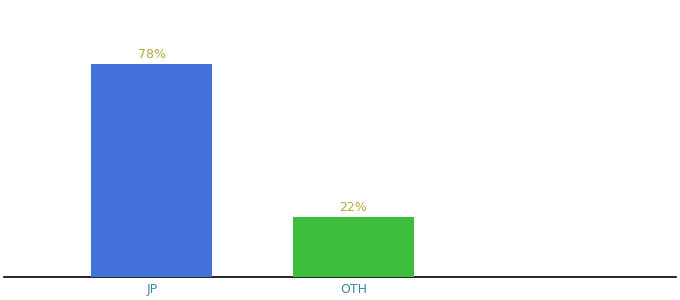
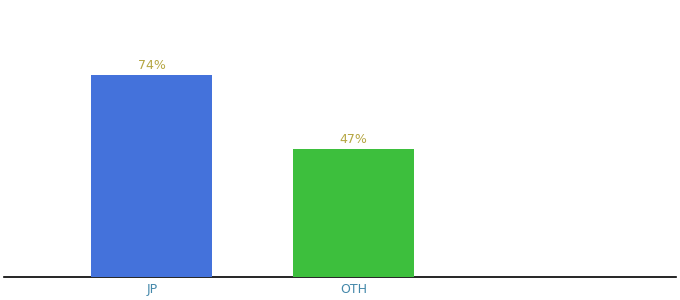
JP: 78% -> 74%
OTH: 22% -> 47%
